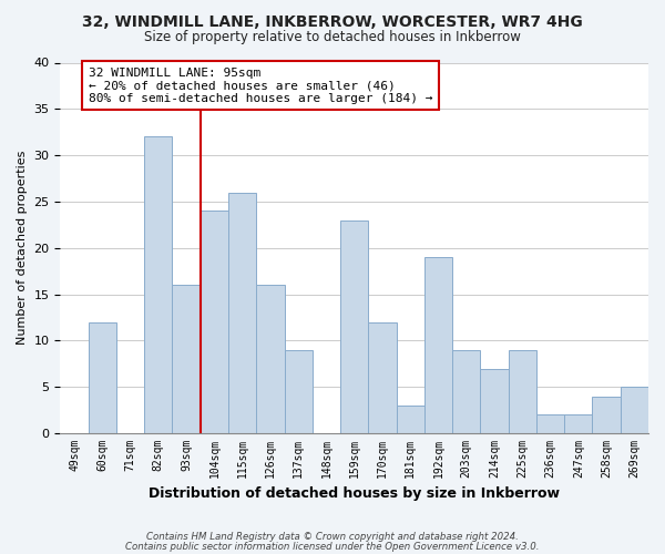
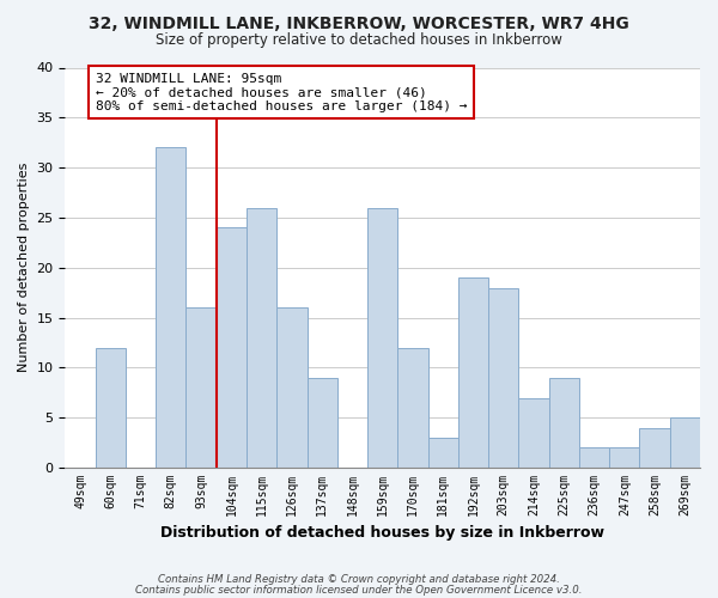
159sqm: 23 -> 26
203sqm: 9 -> 18
